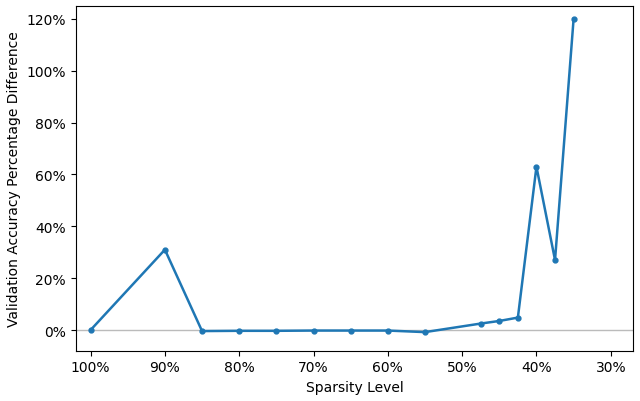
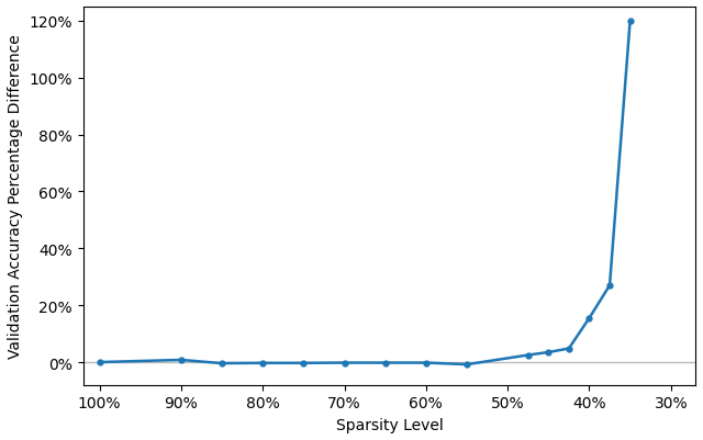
90%: 31.0% -> 0.8%
40%: 63.0% -> 15.5%
